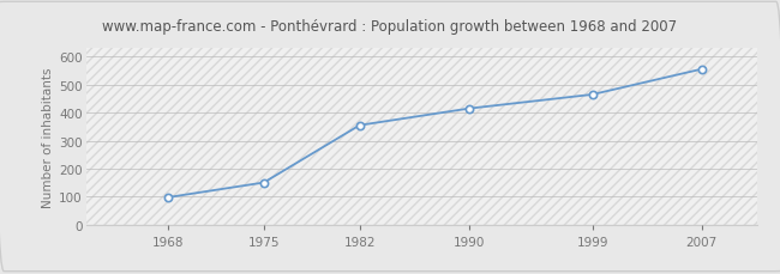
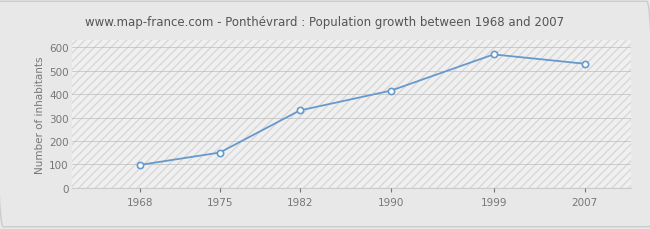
1982: 355 -> 330
1999: 465 -> 570
2007: 556 -> 530
